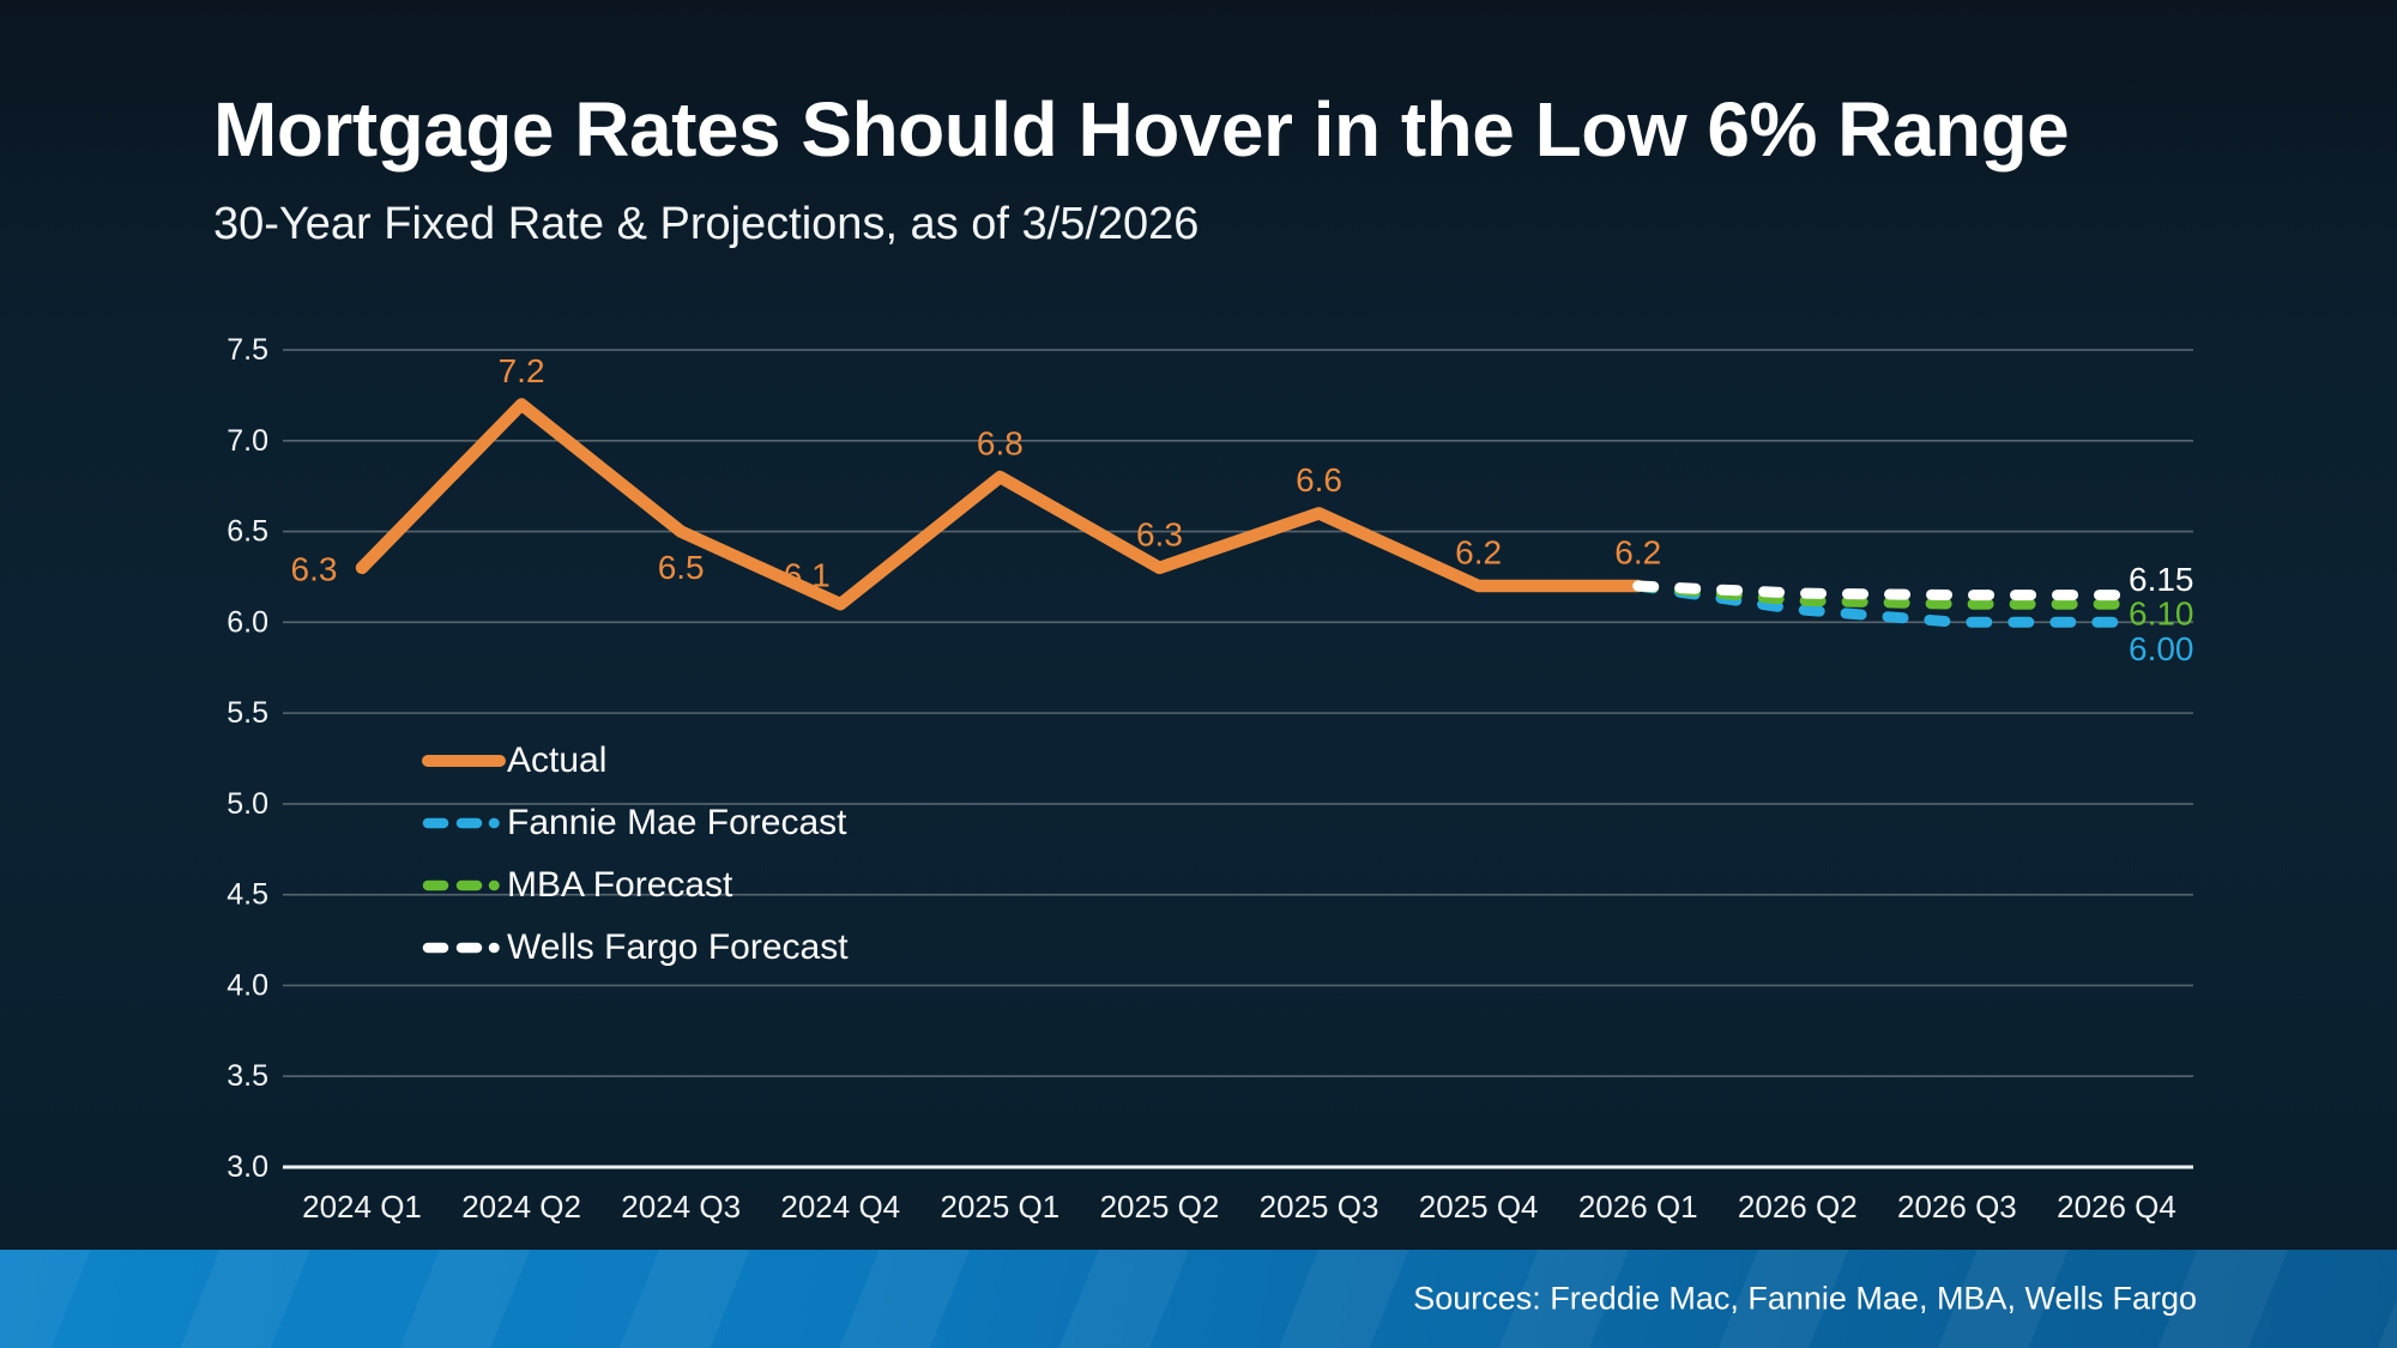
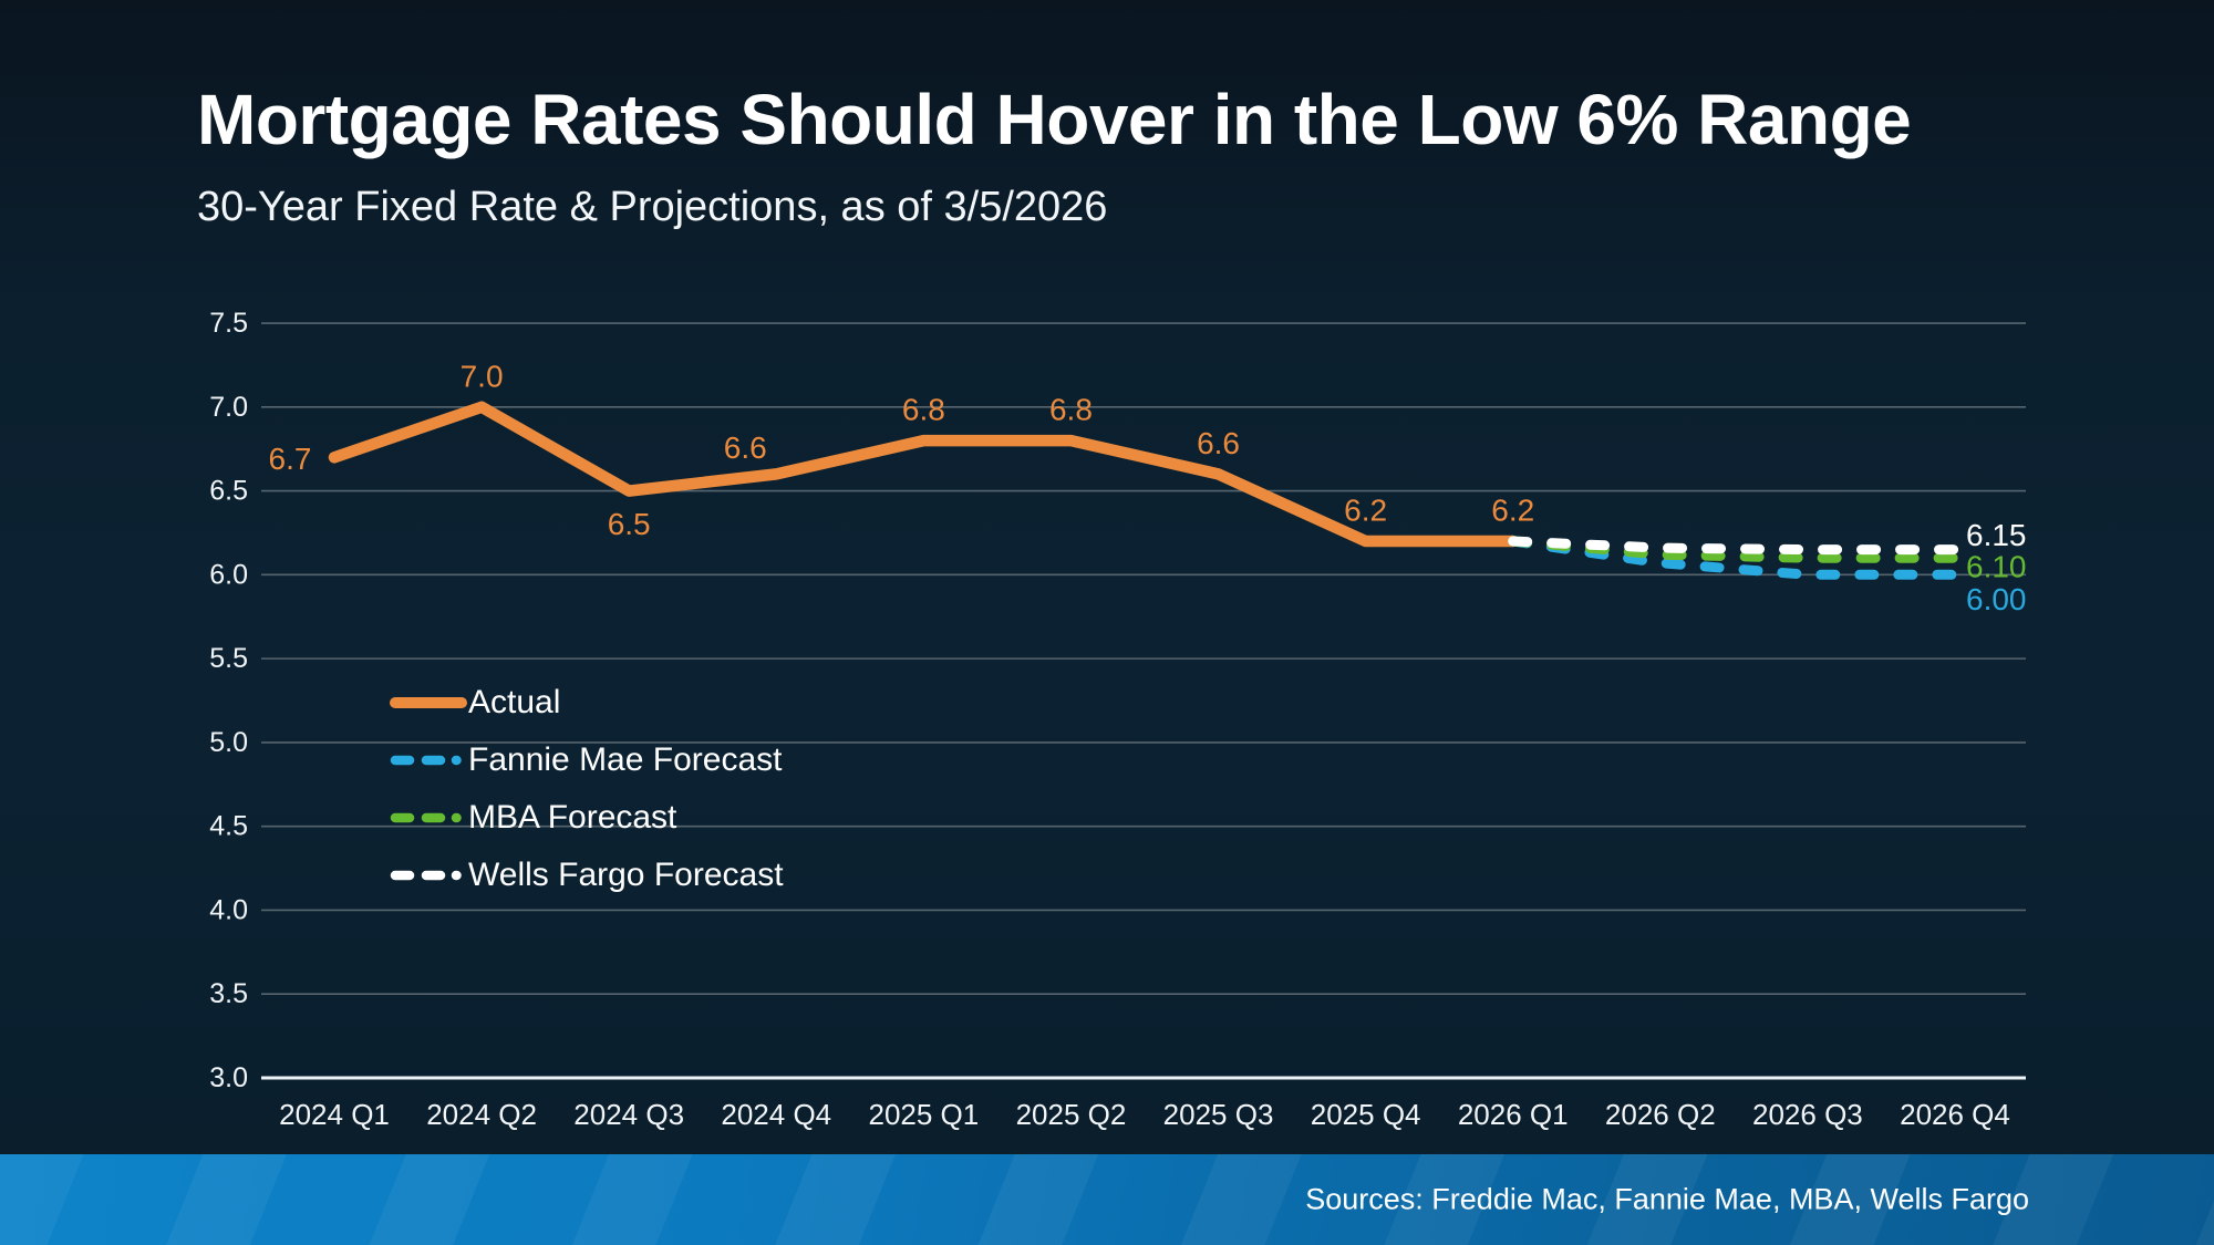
Actual/2024 Q1: 6.3 -> 6.7
Actual/2024 Q2: 7.2 -> 7.0
Actual/2024 Q4: 6.1 -> 6.6
Actual/2025 Q2: 6.3 -> 6.8
